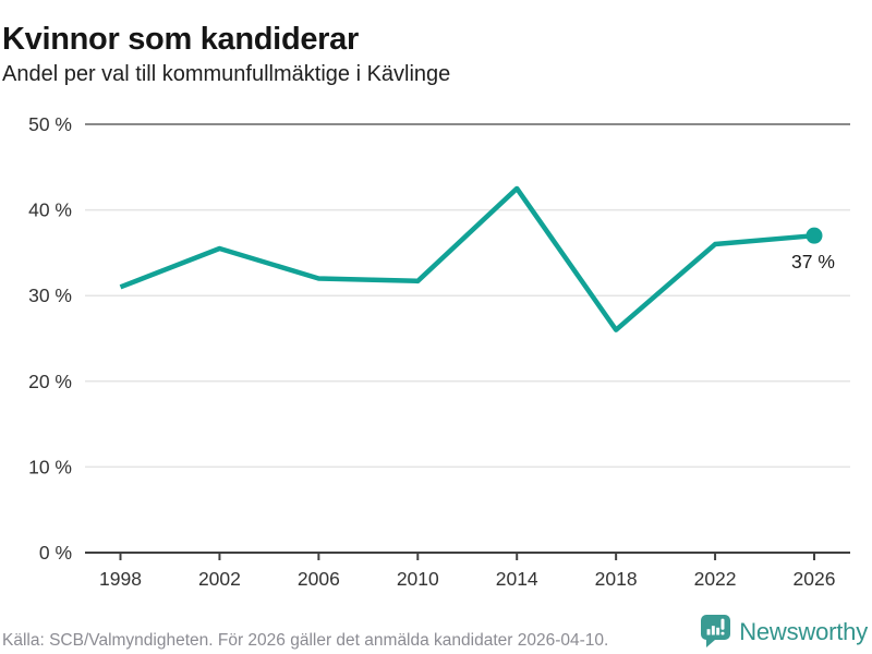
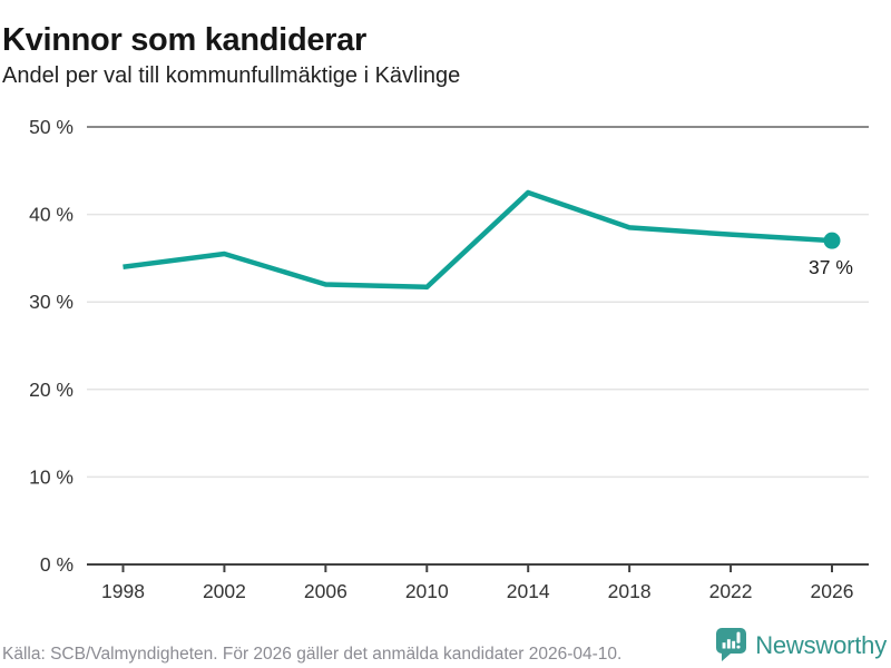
1998: 31% -> 34%
2018: 26% -> 38%
2022: 36% -> 38%
